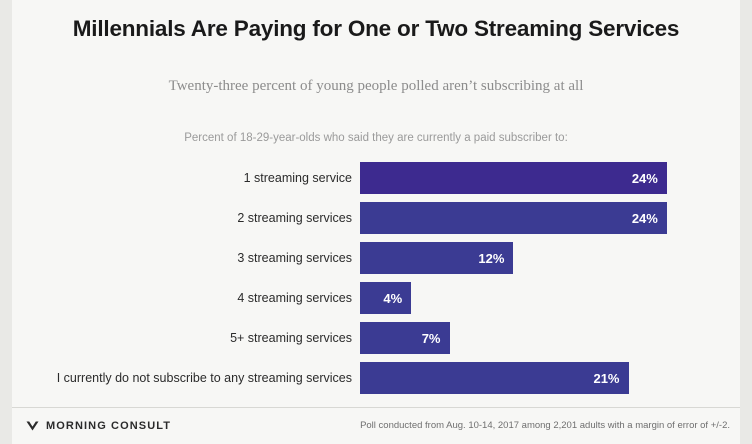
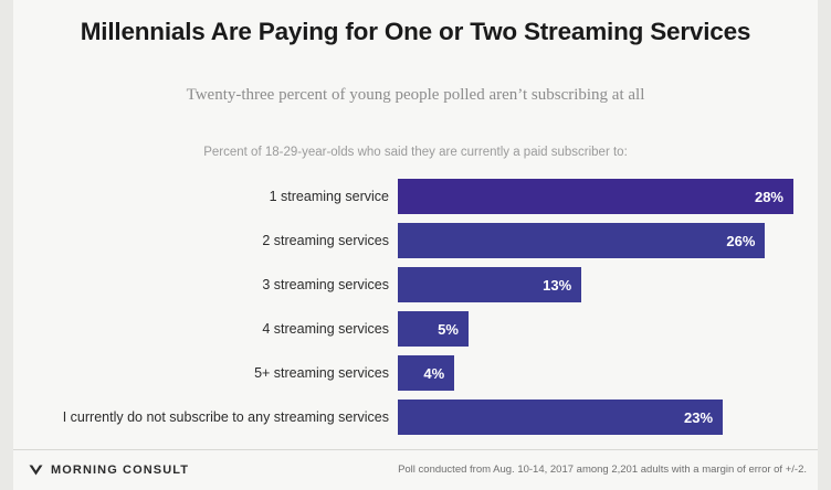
1 streaming service: 24% -> 28%
2 streaming services: 24% -> 26%
3 streaming services: 12% -> 13%
4 streaming services: 4% -> 5%
5+ streaming services: 7% -> 4%
I currently do not subscribe to any streaming services: 21% -> 23%
